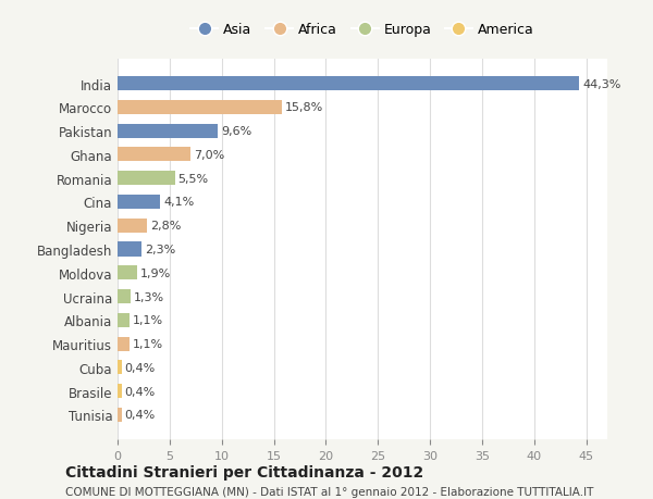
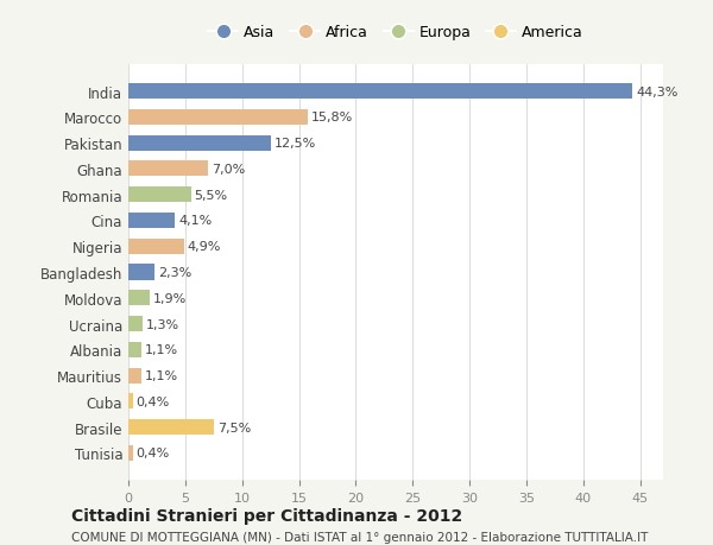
Pakistan: 9,6% -> 12,5%
Nigeria: 2,8% -> 4,9%
Brasile: 0,4% -> 7,5%
